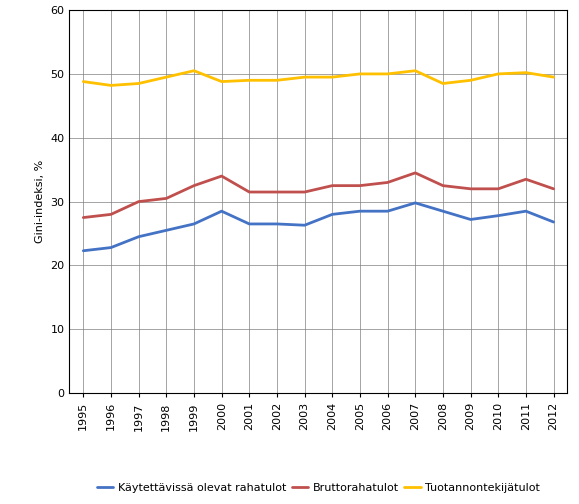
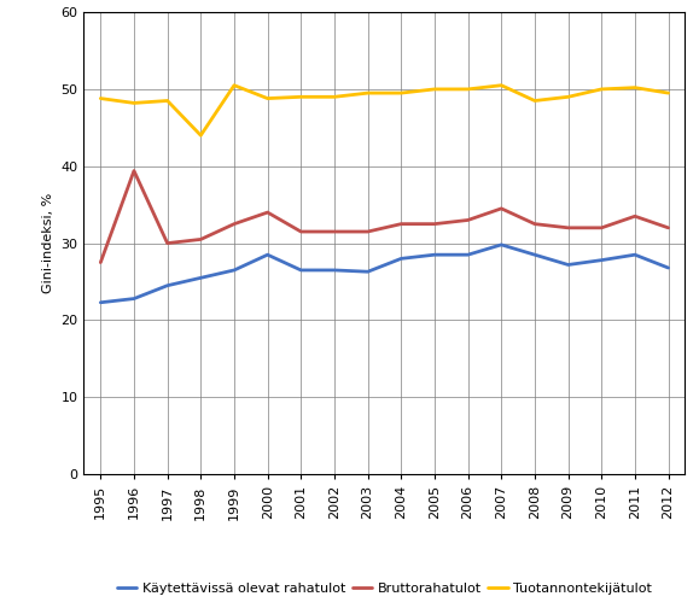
Bruttorahatulot/1996: 28.0 -> 39.4
Tuotannontekijätulot/1998: 49.5 -> 44.0
